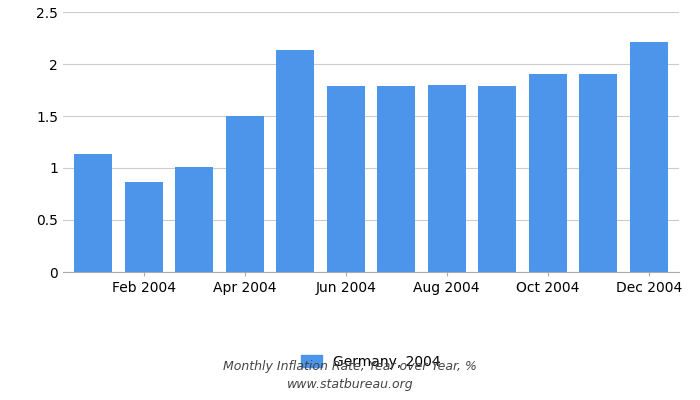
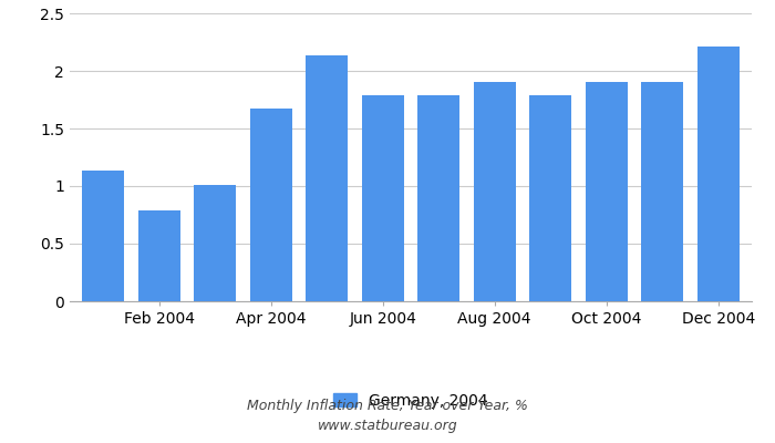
Feb 2004: 0.87 -> 0.79
Apr 2004: 1.50 -> 1.67
Aug 2004: 1.80 -> 1.90
